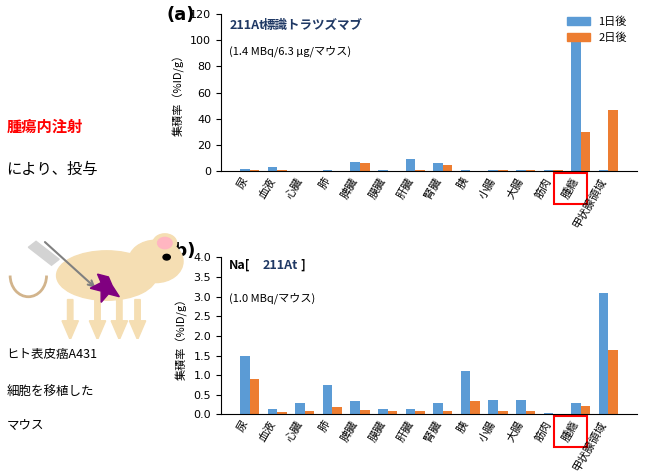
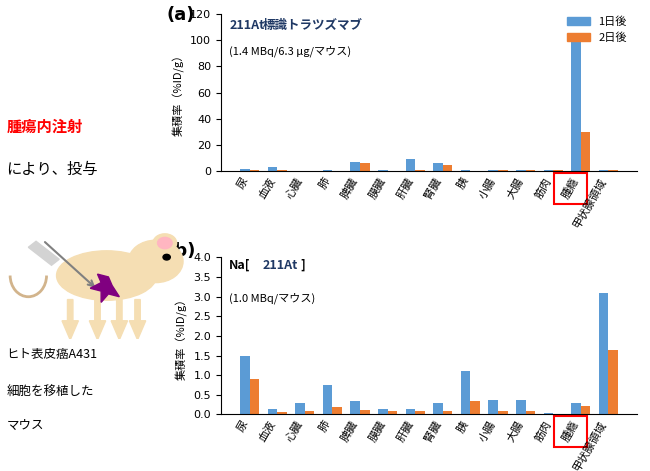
2日後/甲状腺領域: 47 -> 0
